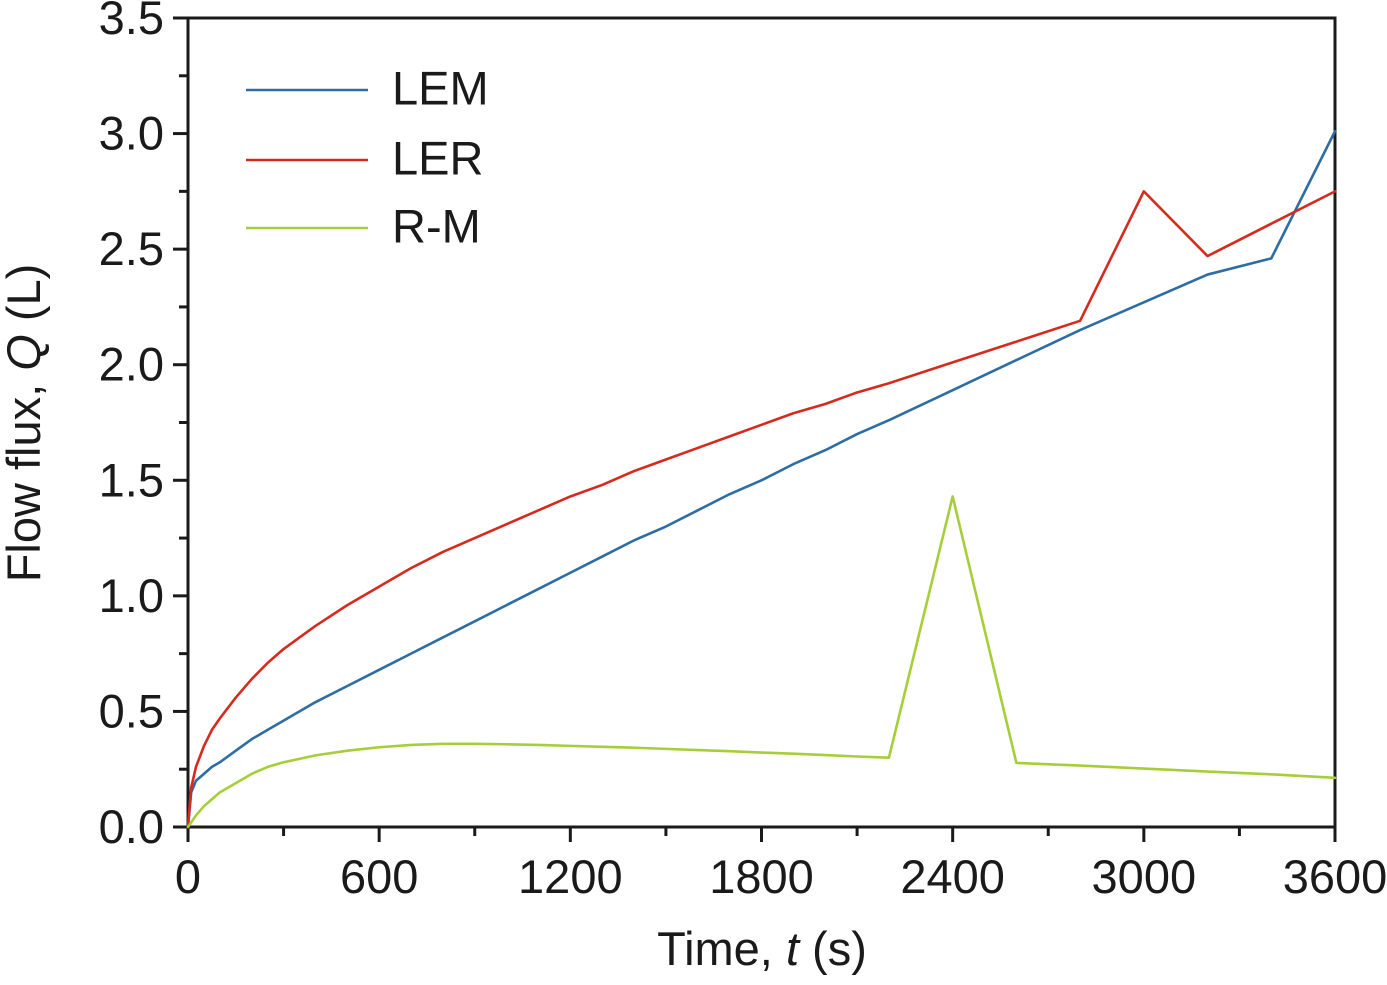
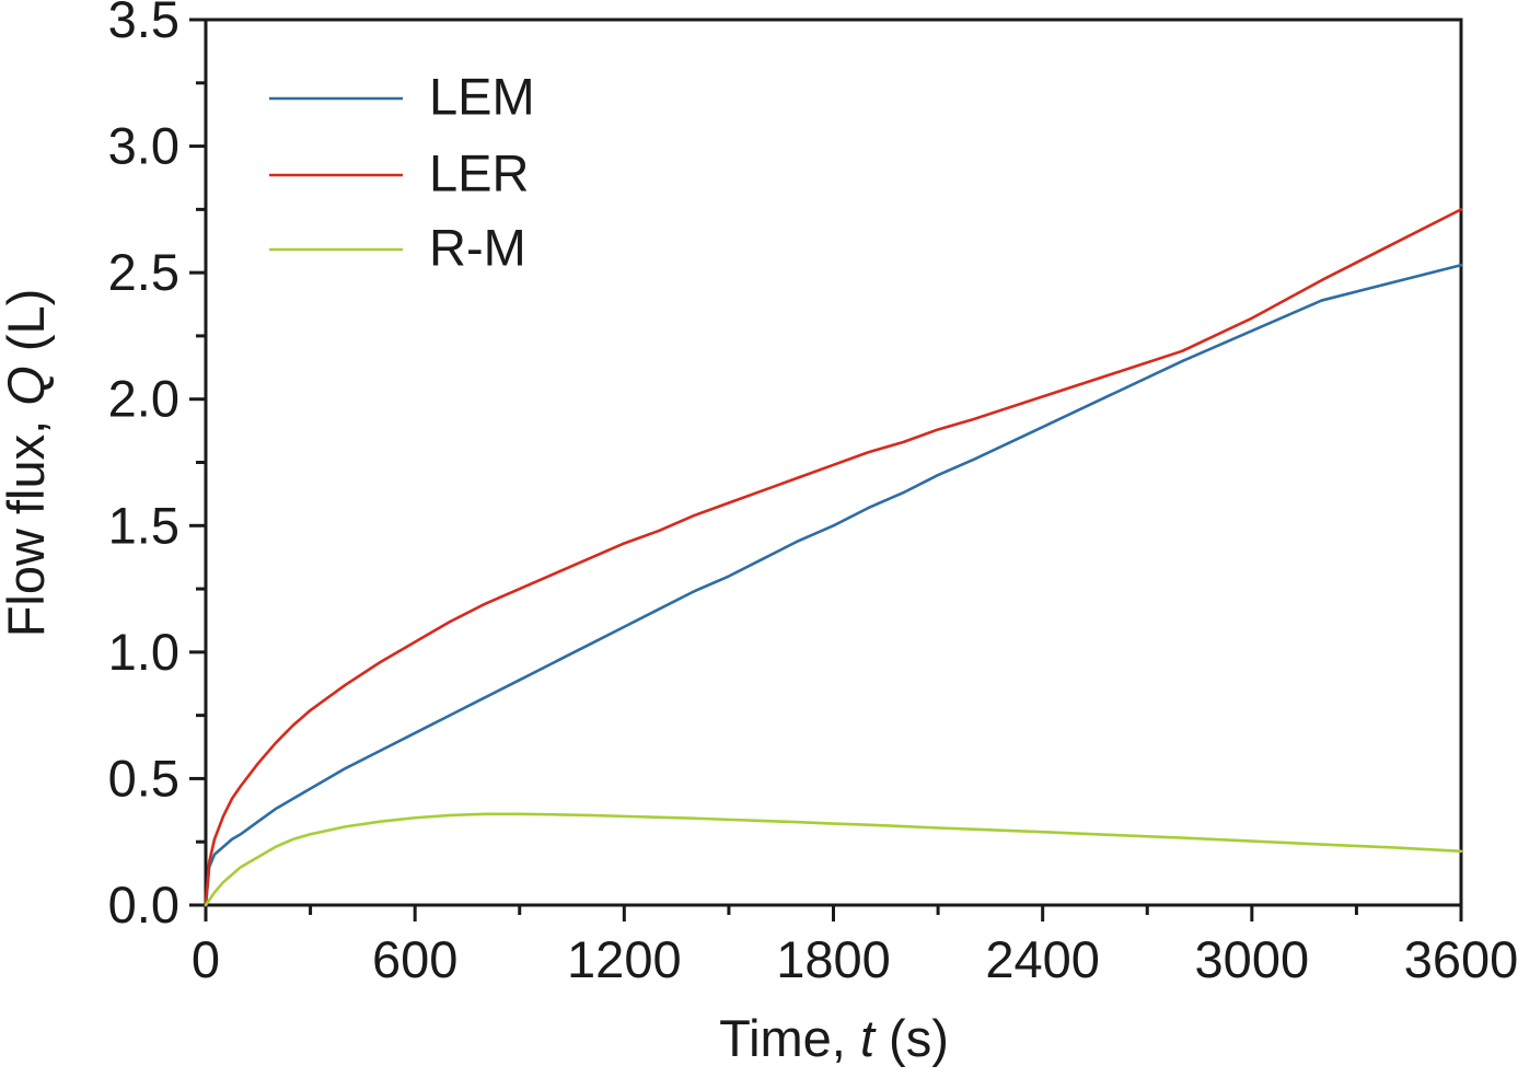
R-M/2400: 1.43 -> 0.29
LER/3000: 2.75 -> 2.32
LEM/3600: 3.01 -> 2.53
